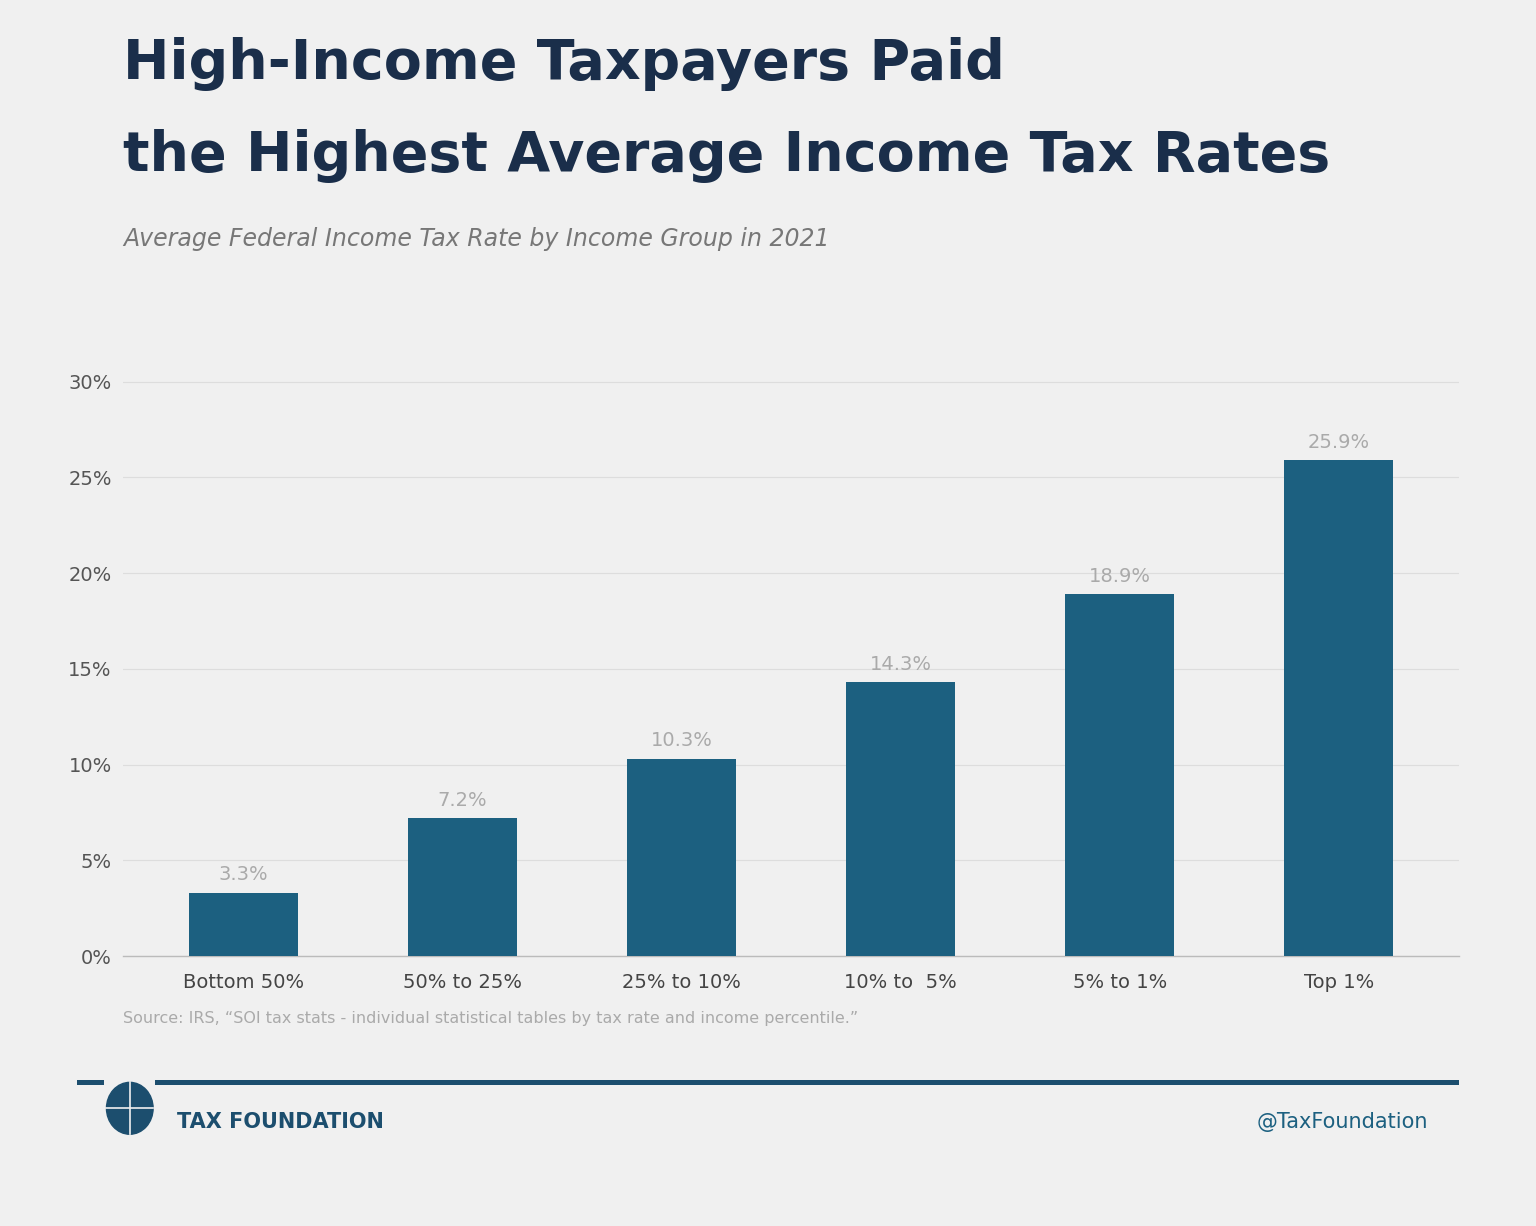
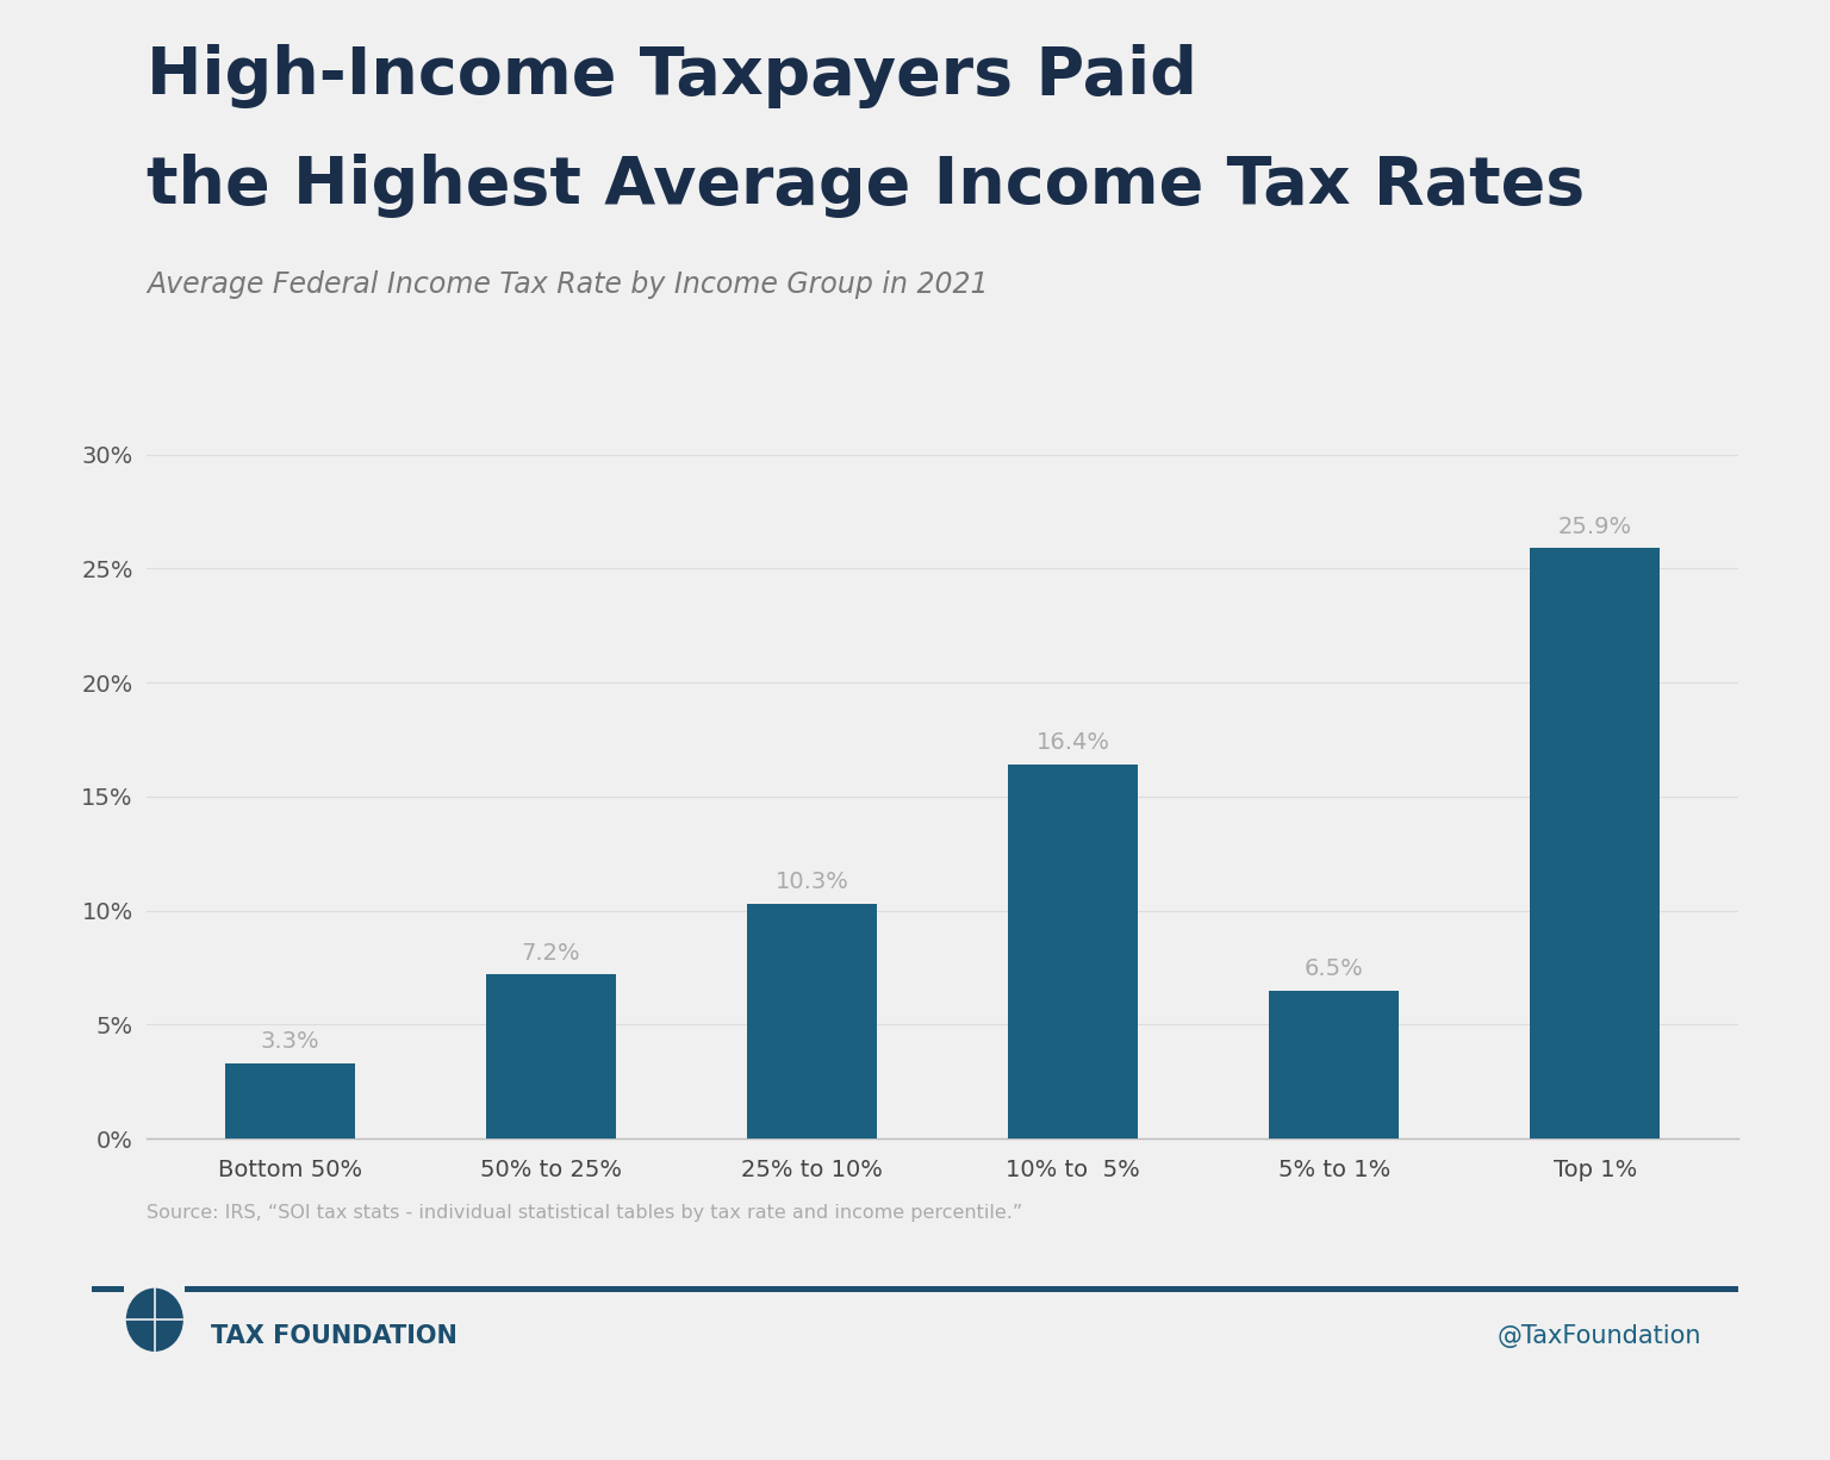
10% to 5%: 14.3% -> 16.4%
5% to 1%: 18.9% -> 6.5%
